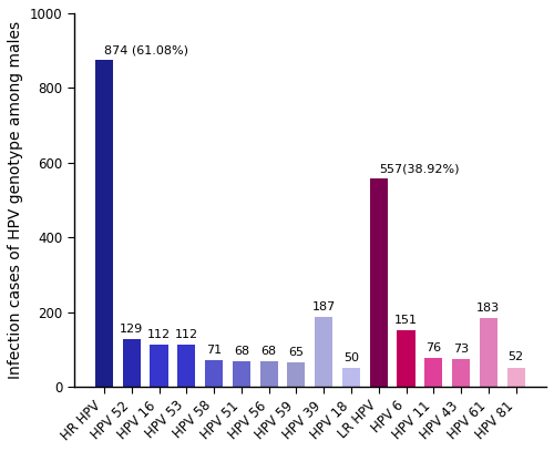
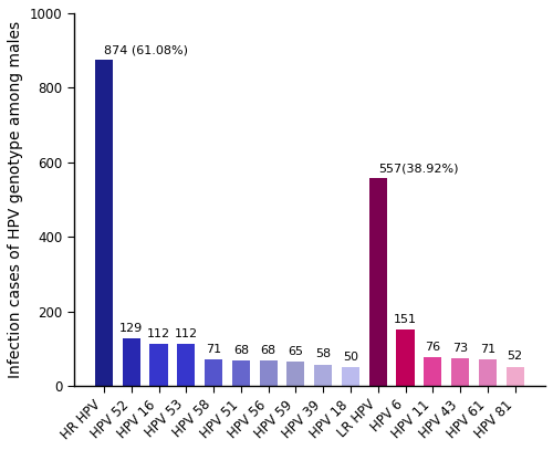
HPV 39: 187 -> 58
HPV 61: 183 -> 71
